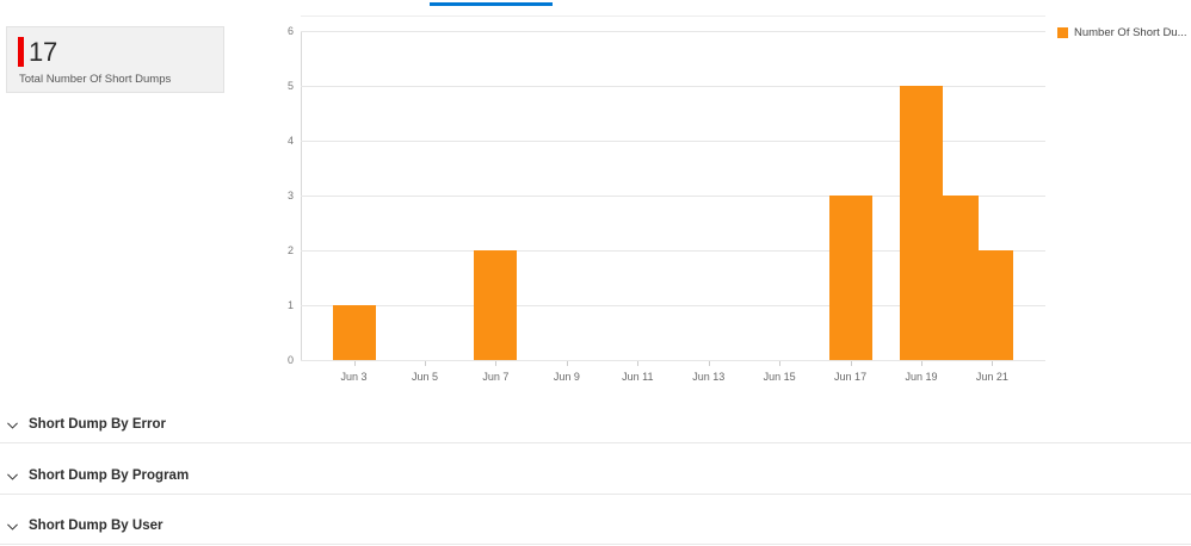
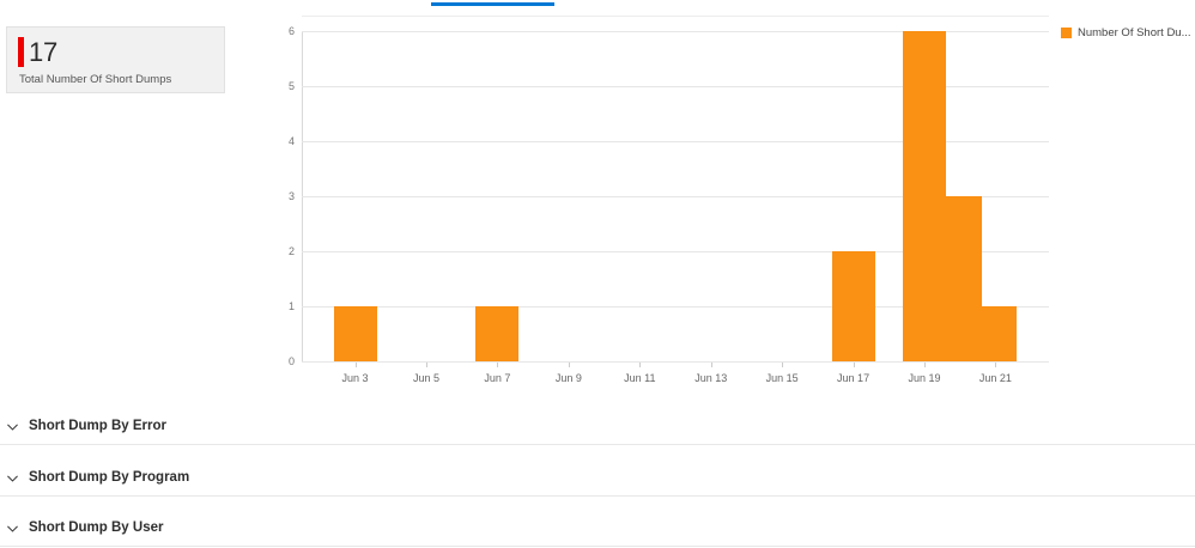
Jun 7: 2 -> 1
Jun 17: 3 -> 2
Jun 19: 5 -> 6
Jun 21: 2 -> 1
